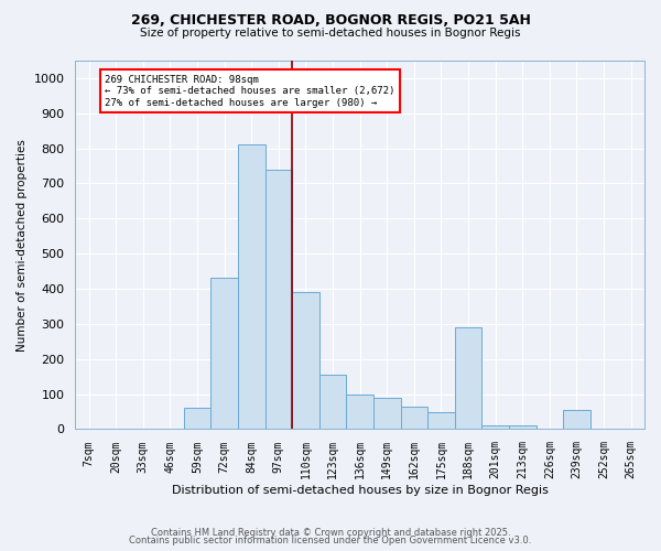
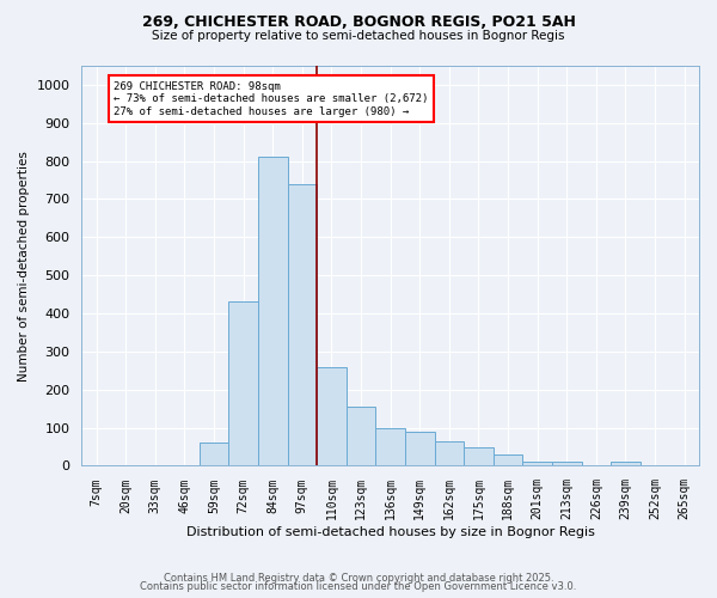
110sqm: 390 -> 260
188sqm: 290 -> 30
239sqm: 55 -> 10
